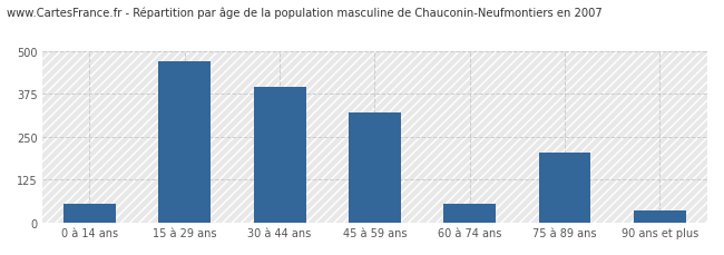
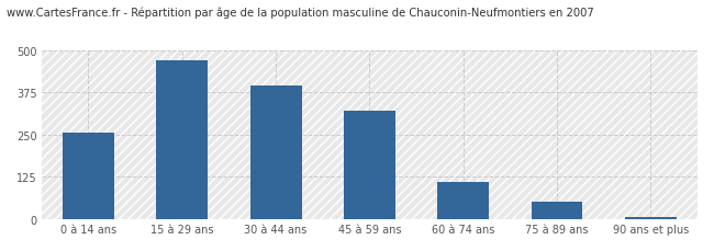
0 à 14 ans: 55 -> 255
60 à 74 ans: 55 -> 110
75 à 89 ans: 205 -> 50
90 ans et plus: 35 -> 5
